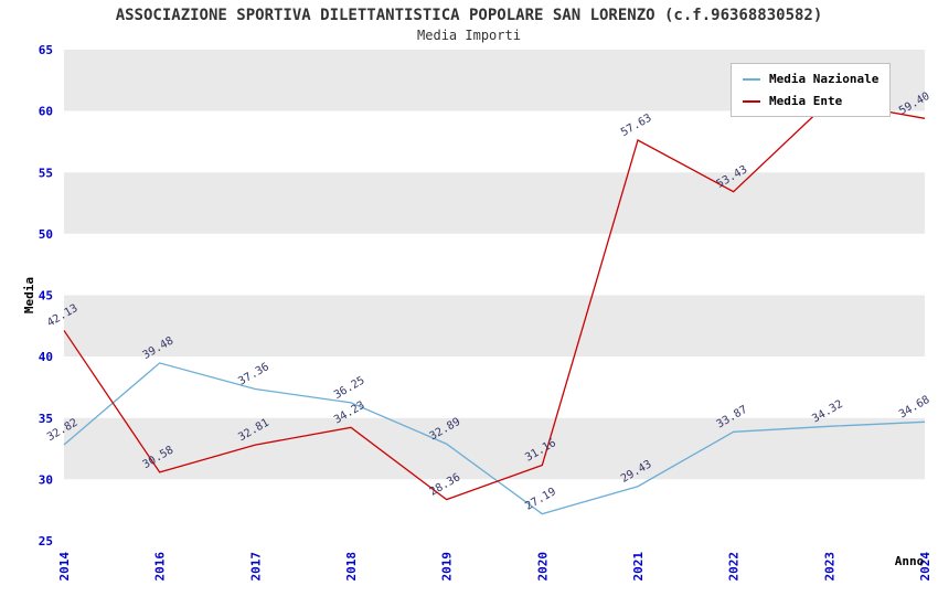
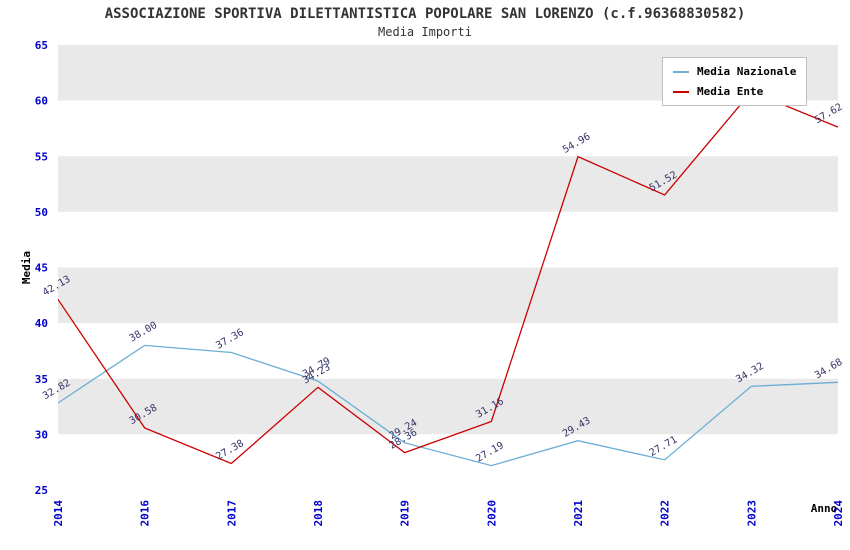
Media Nazionale/2016: 39.48 -> 38.00
Media Ente/2017: 32.81 -> 27.38
Media Nazionale/2018: 36.25 -> 34.79
Media Nazionale/2019: 32.89 -> 29.24
Media Ente/2021: 57.63 -> 54.96
Media Nazionale/2022: 33.87 -> 27.71
Media Ente/2022: 53.43 -> 51.52
Media Ente/2024: 59.40 -> 57.62
